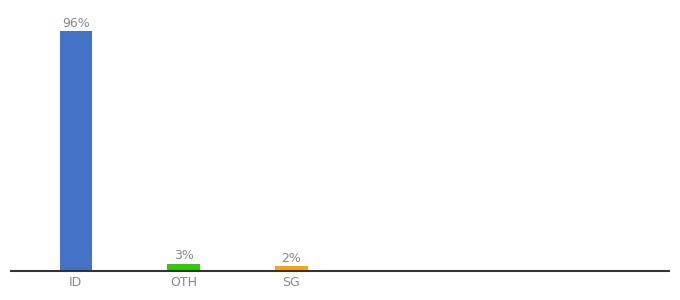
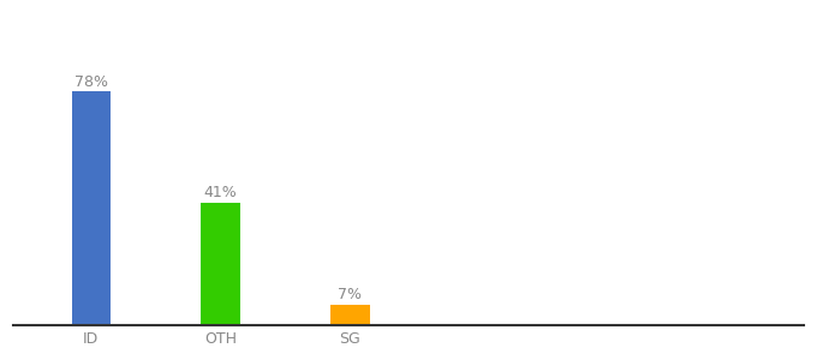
ID: 96% -> 78%
OTH: 3% -> 41%
SG: 2% -> 7%
